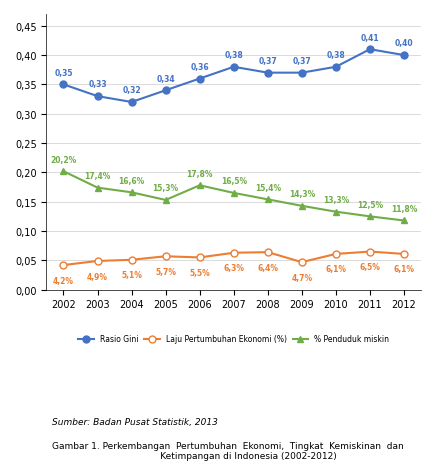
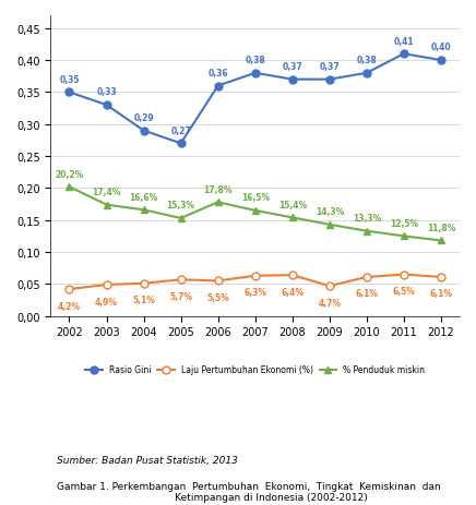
Rasio Gini/2004: 0,32 -> 0,29
Rasio Gini/2005: 0,34 -> 0,27
